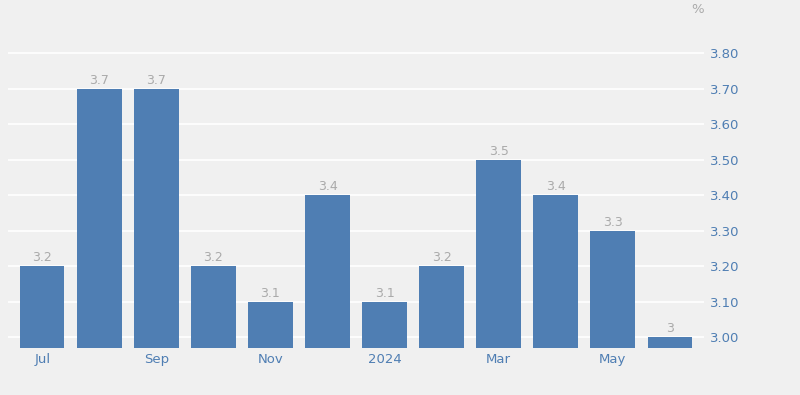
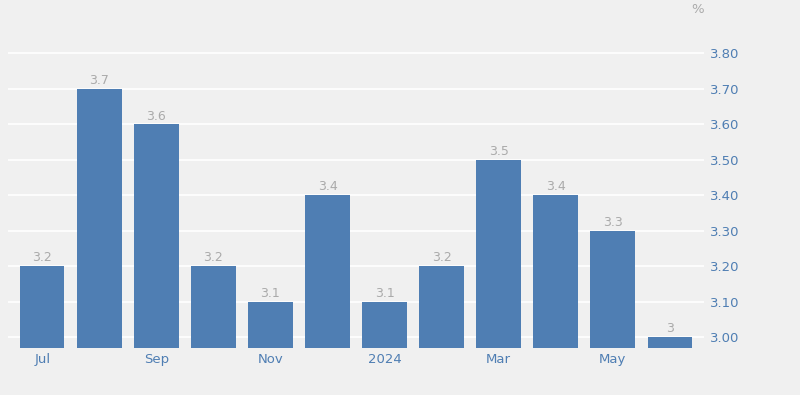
Sep: 3.7 -> 3.6
